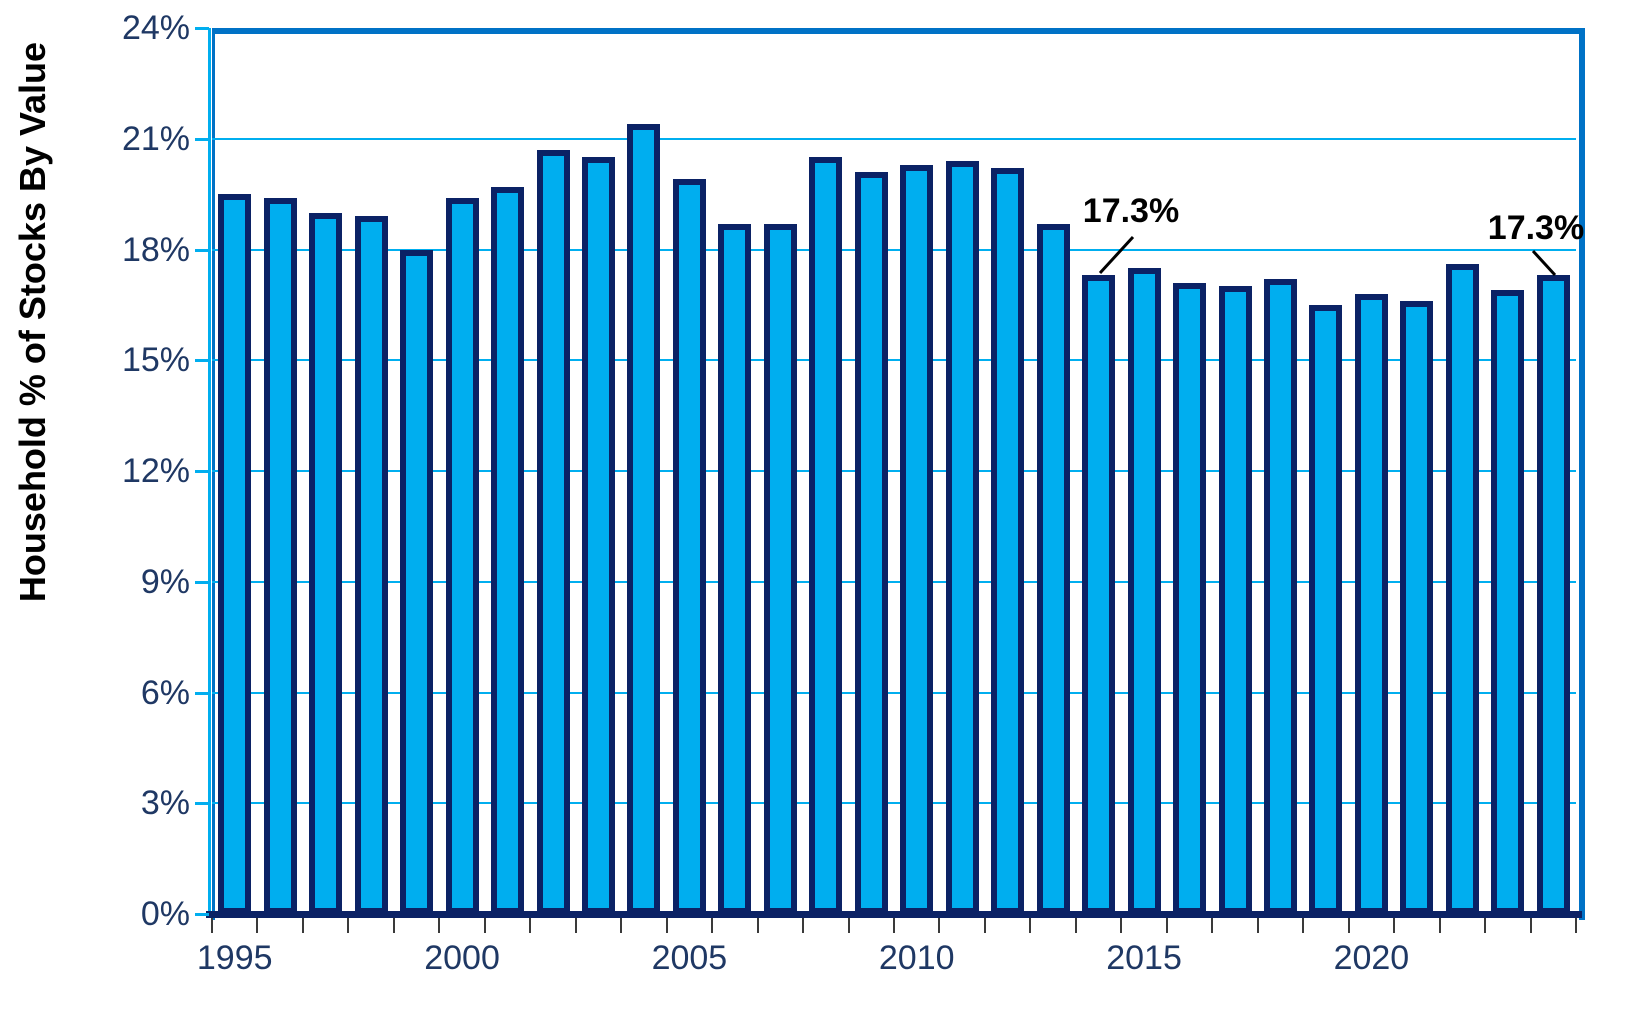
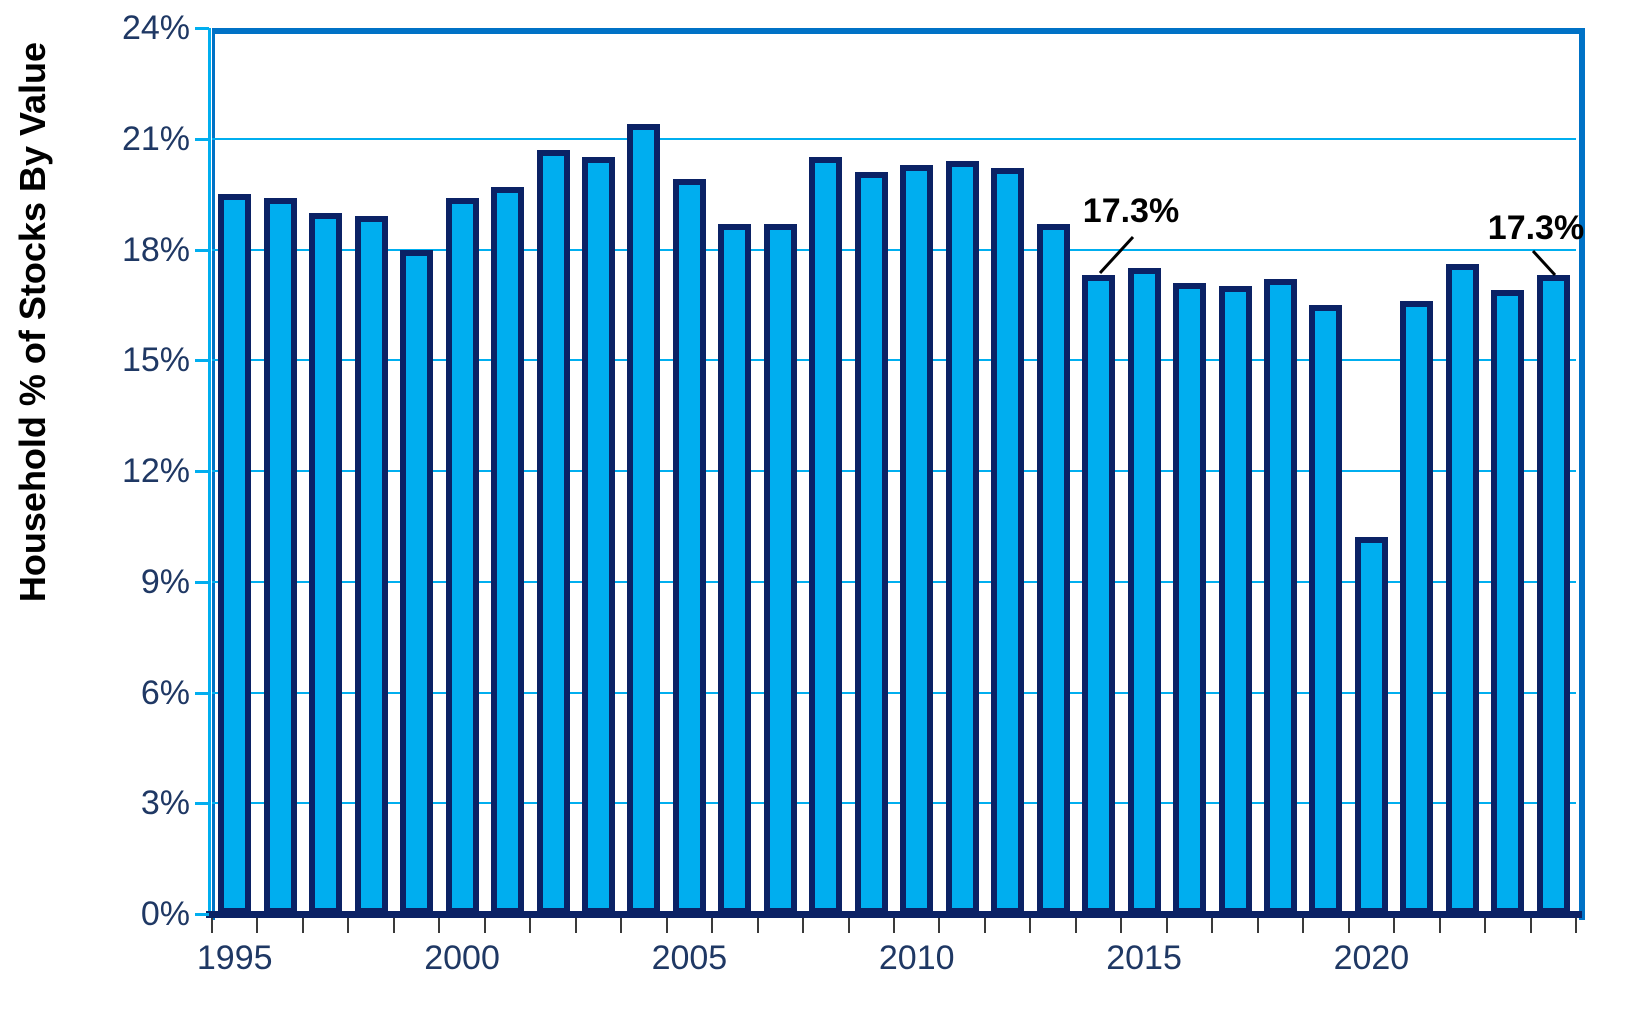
2020: 16.8% -> 10.2%
